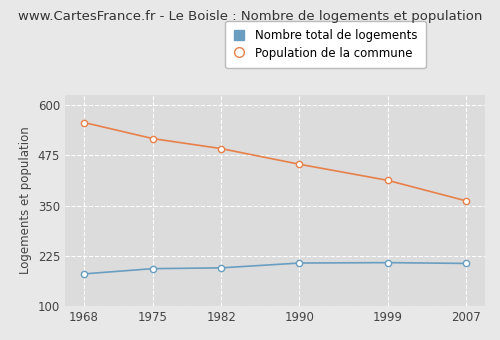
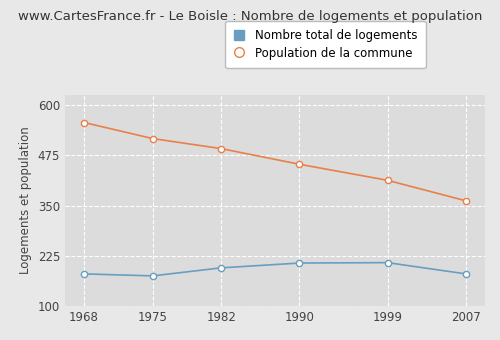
Nombre total de logements/1975: 193 -> 175
Nombre total de logements/2007: 206 -> 180
